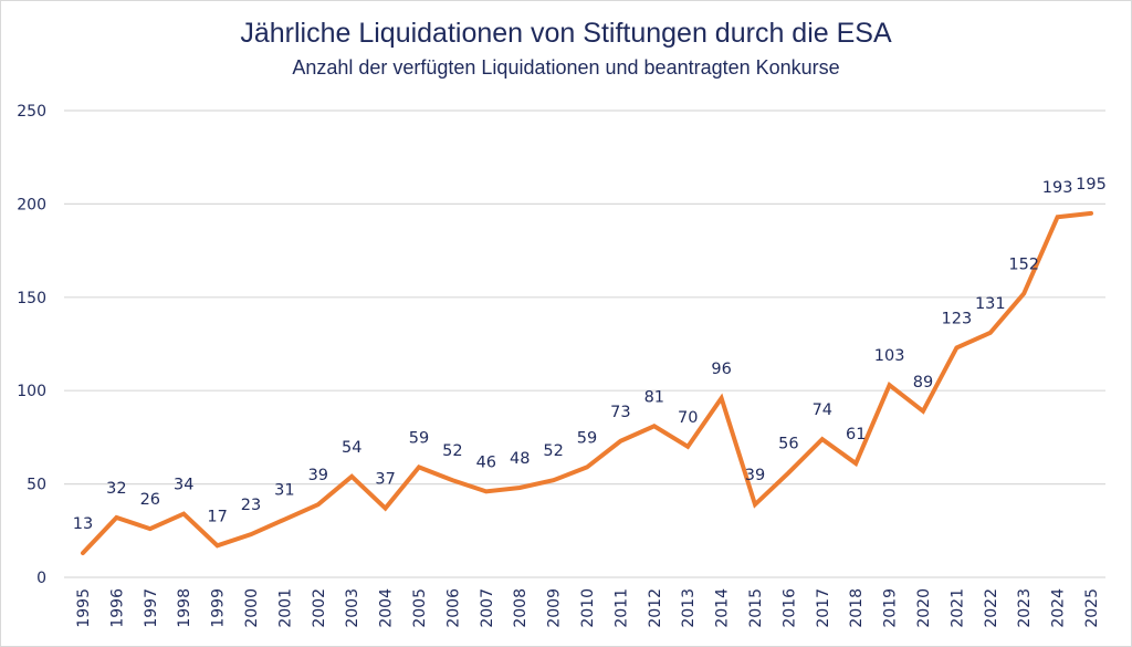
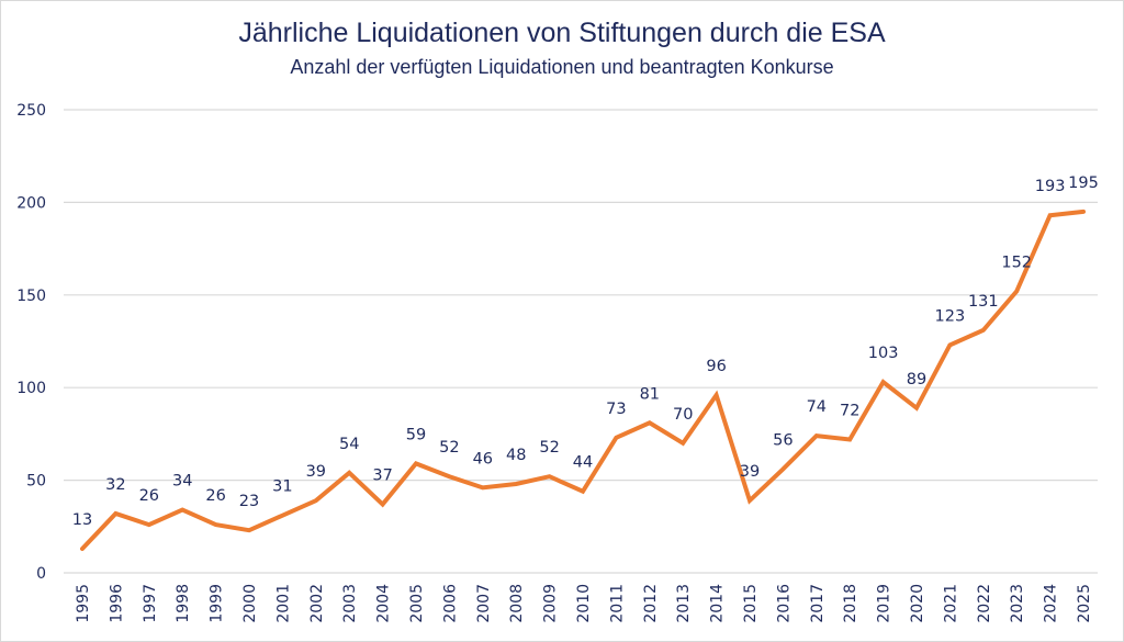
1999: 17 -> 26
2010: 59 -> 44
2018: 61 -> 72
